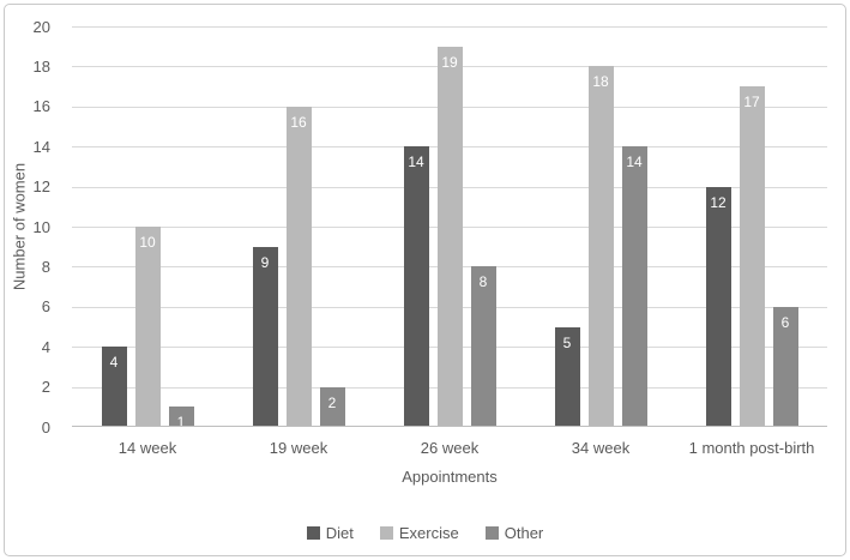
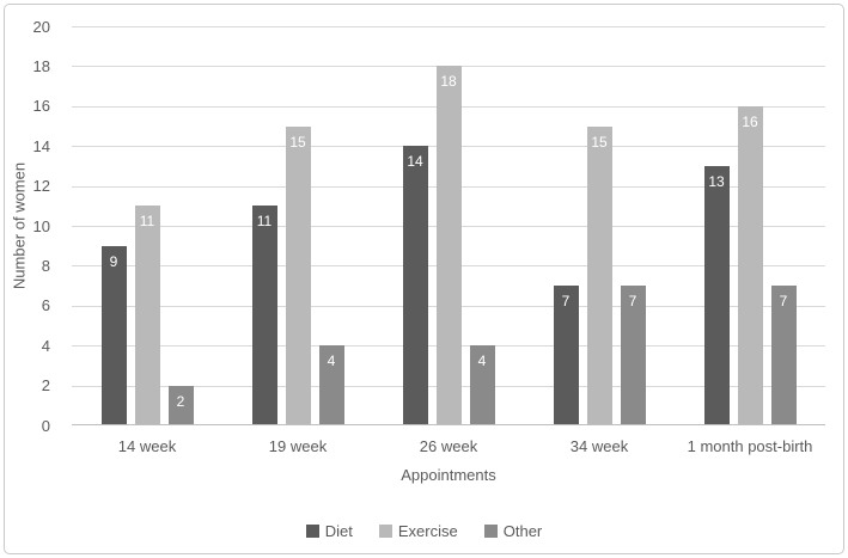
Diet/14 week: 4 -> 9
Exercise/14 week: 10 -> 11
Other/14 week: 1 -> 2
Diet/19 week: 9 -> 11
Exercise/19 week: 16 -> 15
Other/19 week: 2 -> 4
Exercise/26 week: 19 -> 18
Other/26 week: 8 -> 4
Diet/34 week: 5 -> 7
Exercise/34 week: 18 -> 15
Other/34 week: 14 -> 7
Diet/1 month post-birth: 12 -> 13
Exercise/1 month post-birth: 17 -> 16
Other/1 month post-birth: 6 -> 7
